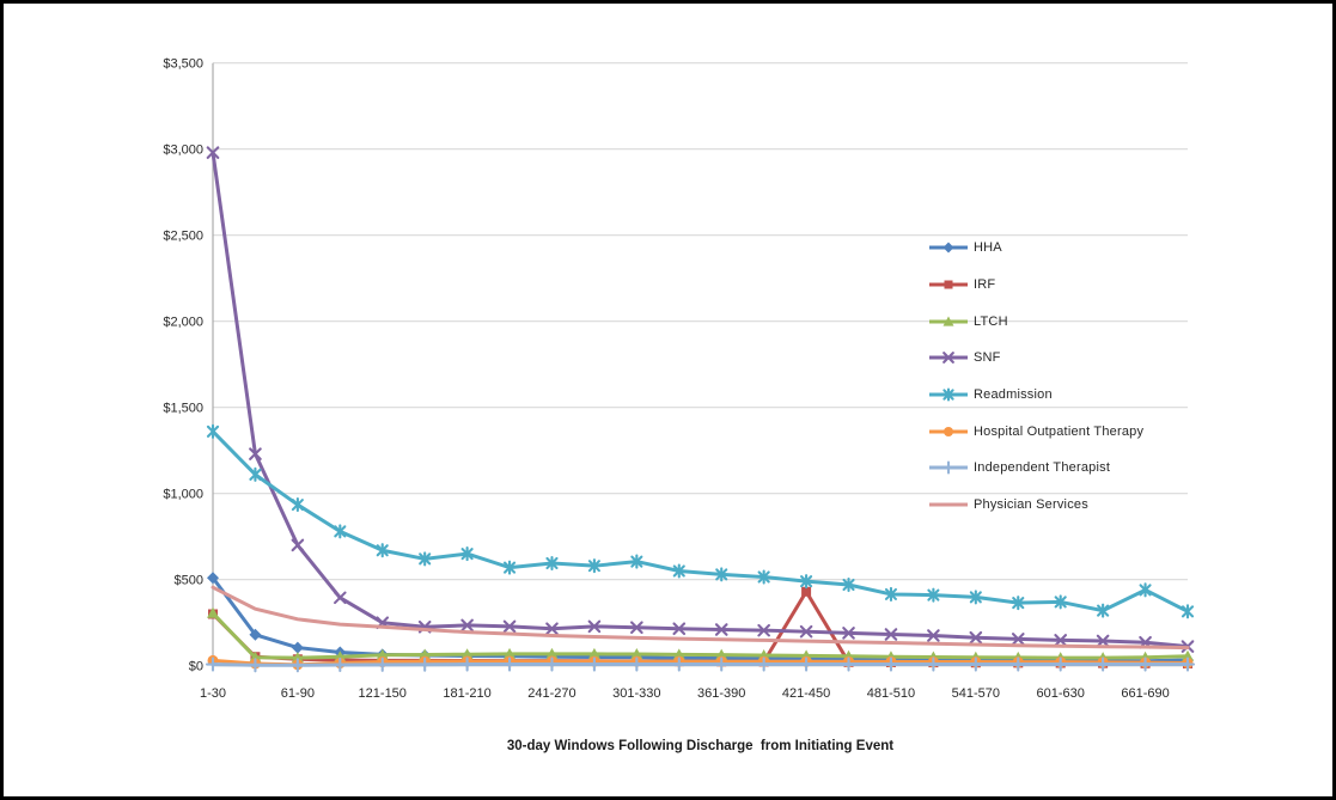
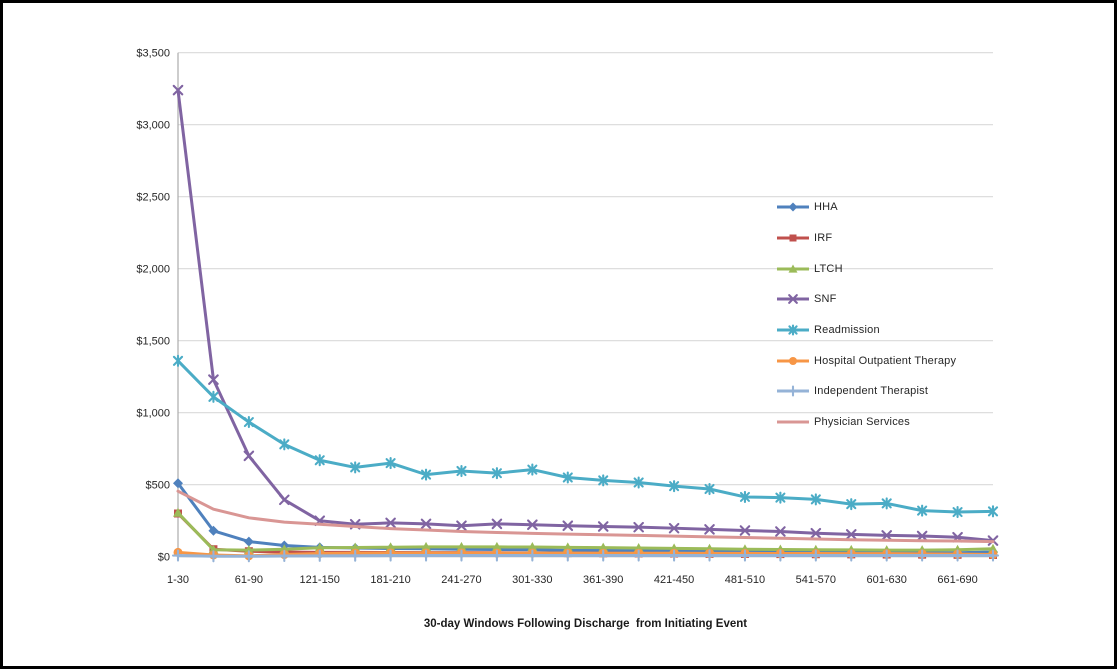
SNF/1-30: $2980 -> $3240
IRF/421-450: $430 -> $20
Readmission/661-690: $440 -> $310
